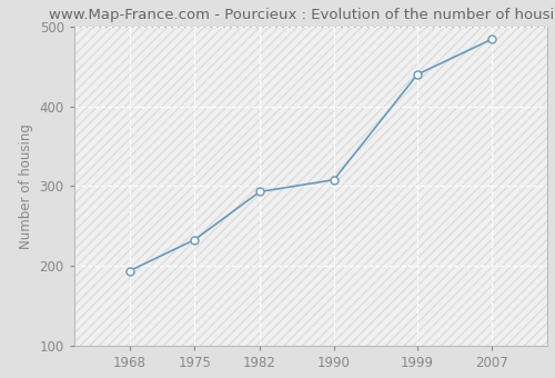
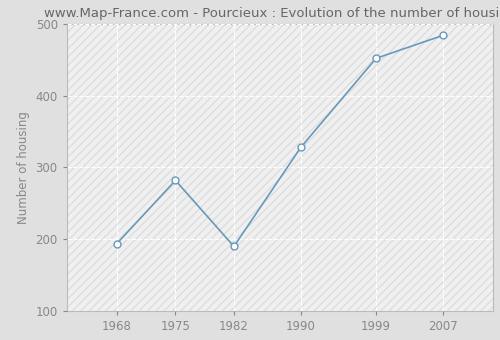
1975: 233 -> 282
1982: 293 -> 190
1990: 308 -> 328
1999: 440 -> 452
